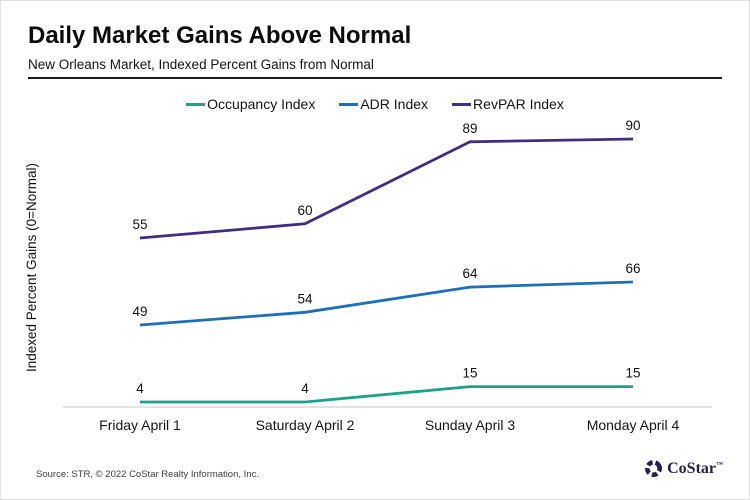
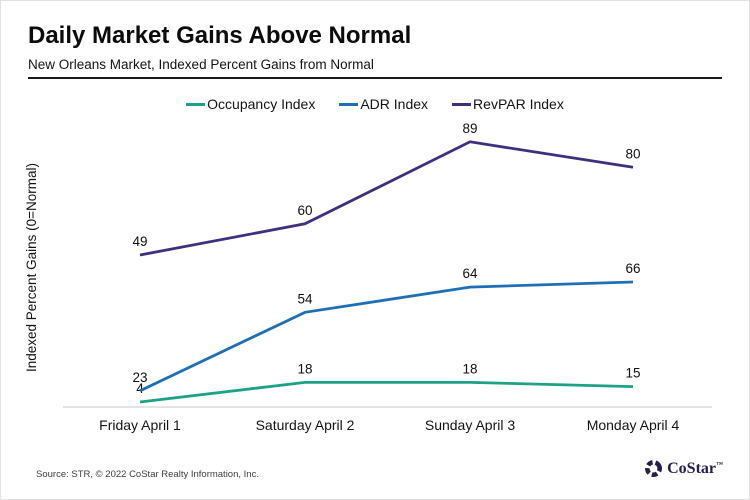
ADR Index/Friday April 1: 49 -> 23
RevPAR Index/Friday April 1: 55 -> 49
Occupancy Index/Saturday April 2: 4 -> 18
Occupancy Index/Sunday April 3: 15 -> 18
RevPAR Index/Monday April 4: 90 -> 80
